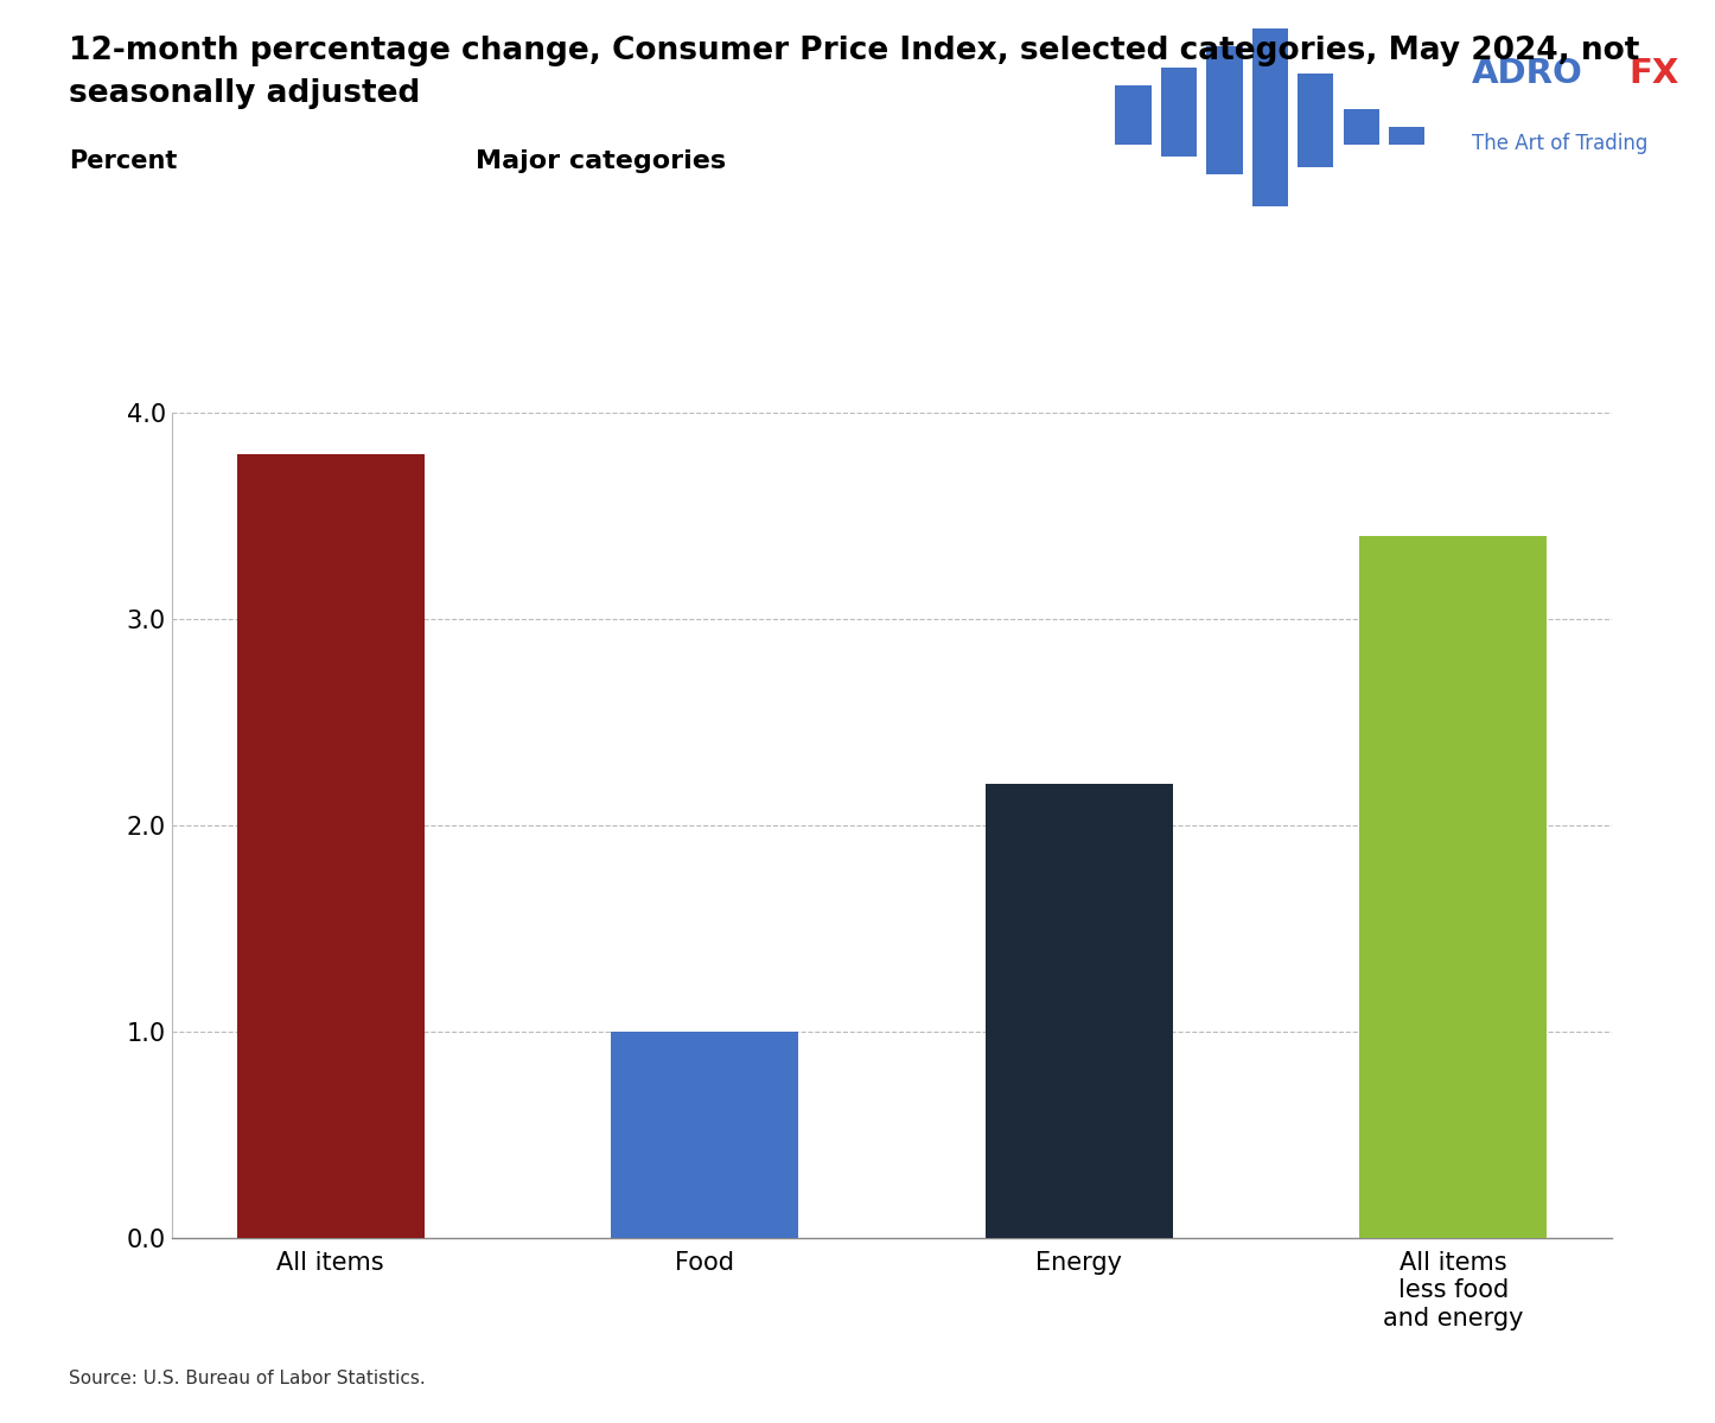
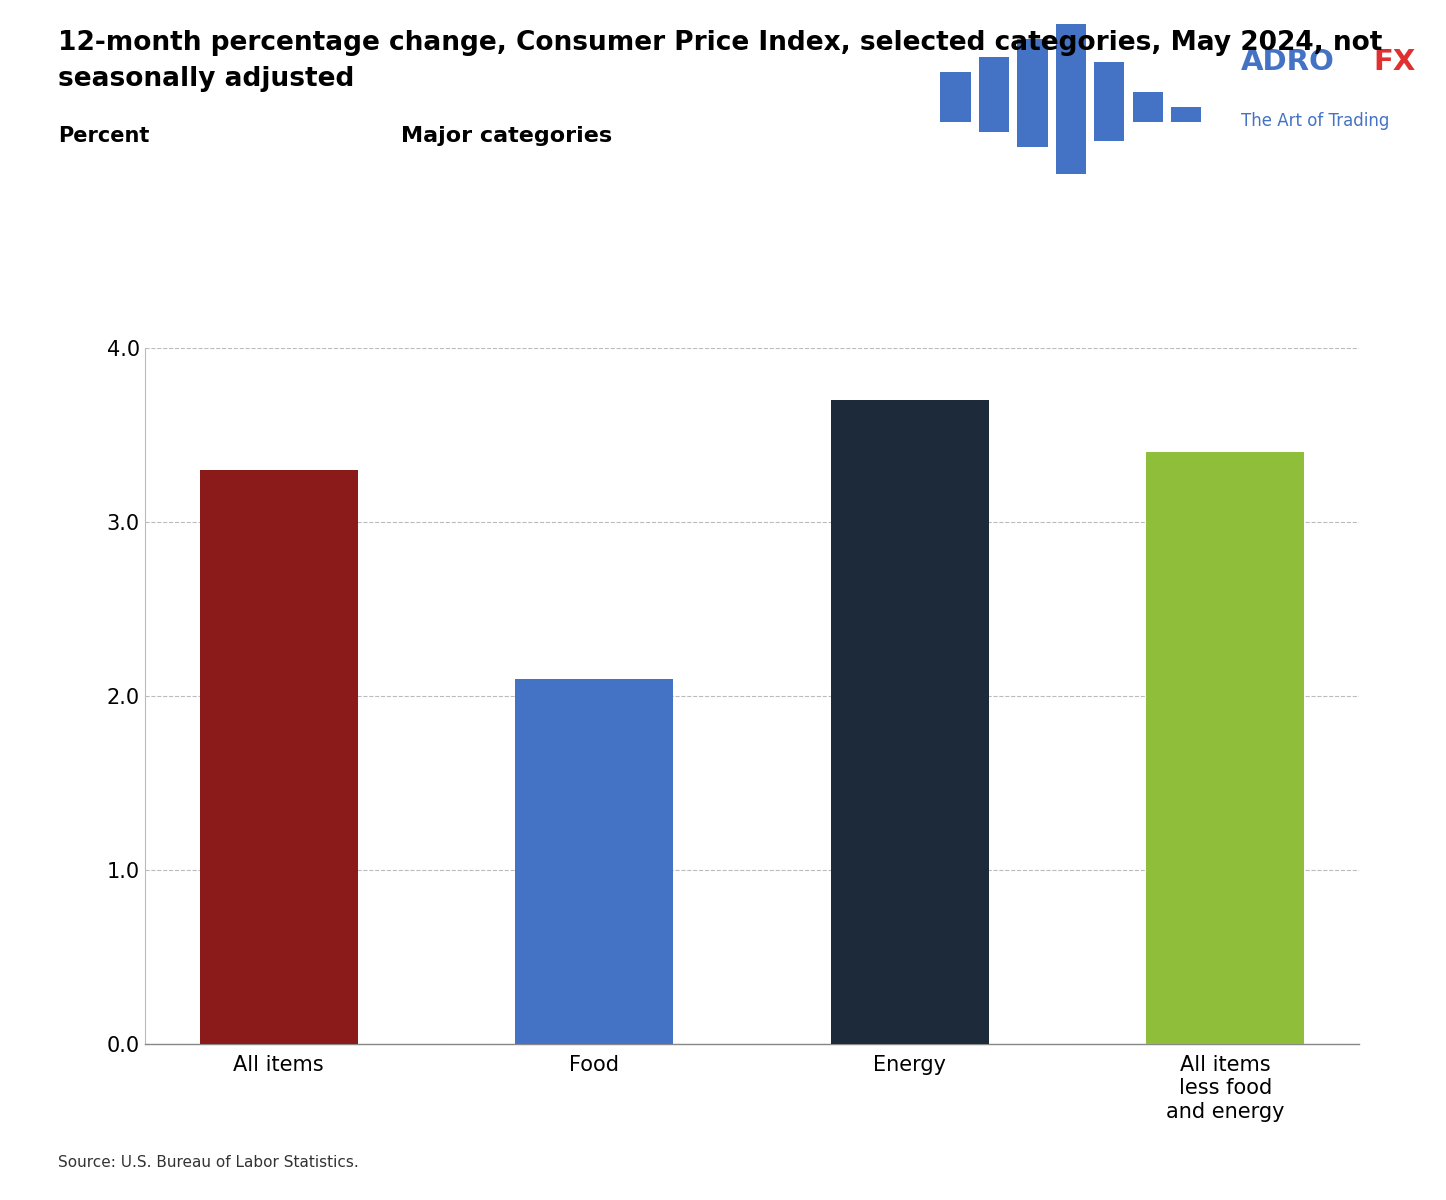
All items: 3.8 -> 3.3
Food: 1.0 -> 2.1
Energy: 2.2 -> 3.7
